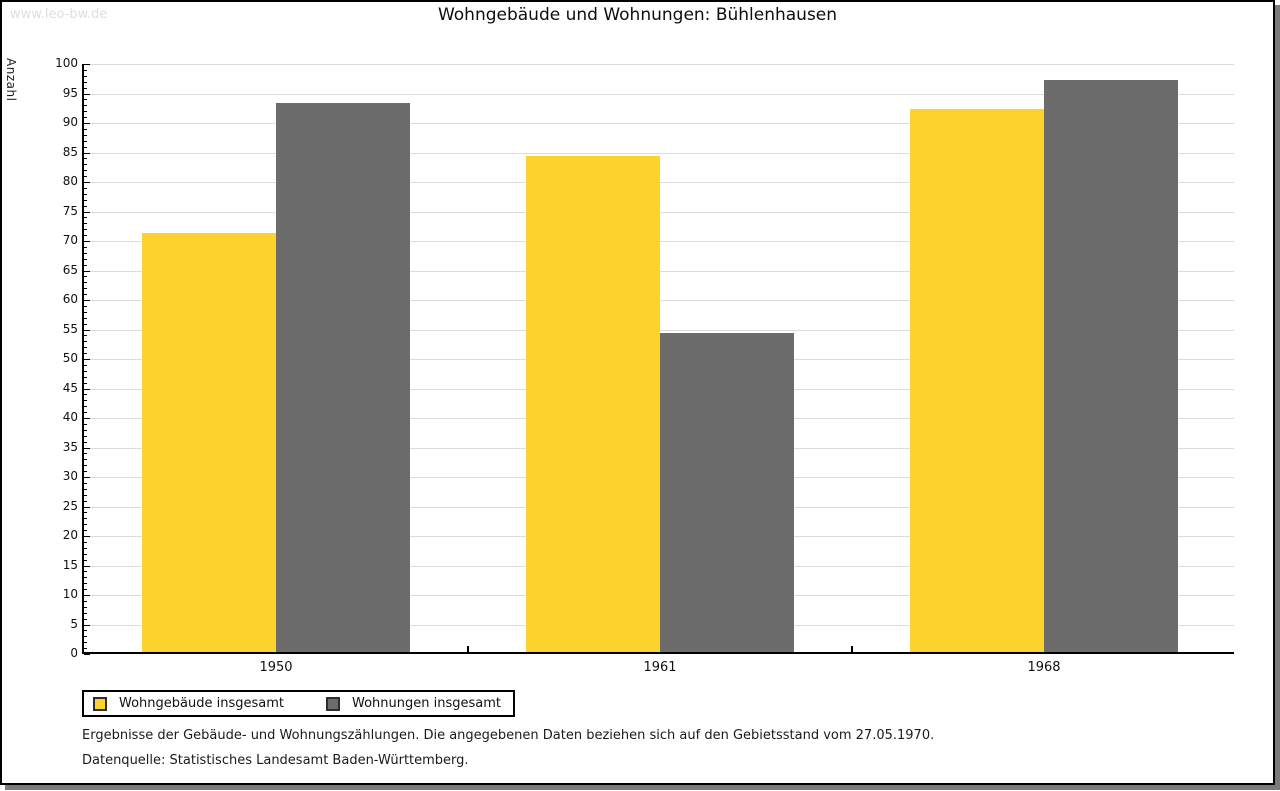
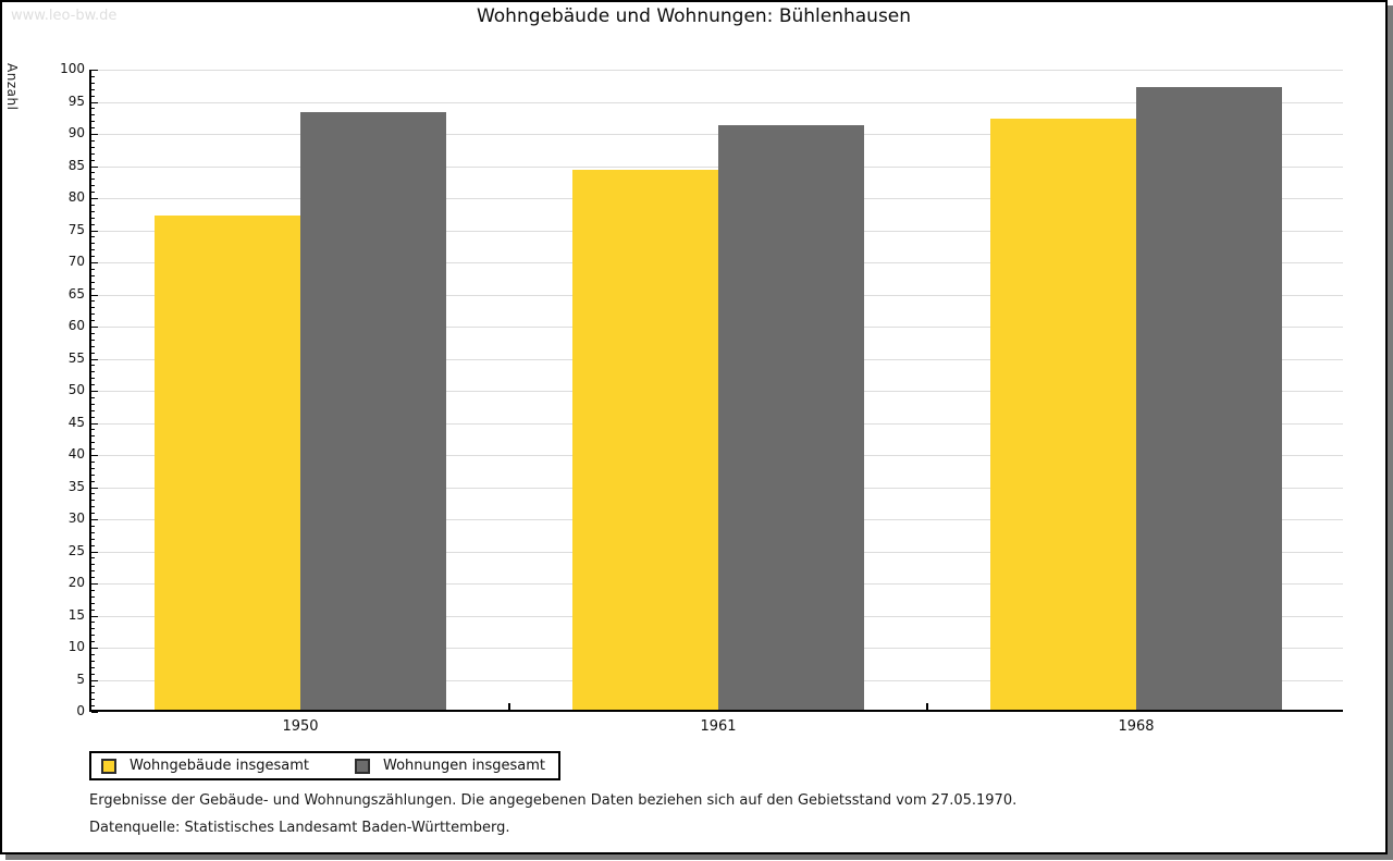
Wohngebäude insgesamt/1950: 71 -> 77
Wohnungen insgesamt/1961: 54 -> 91
